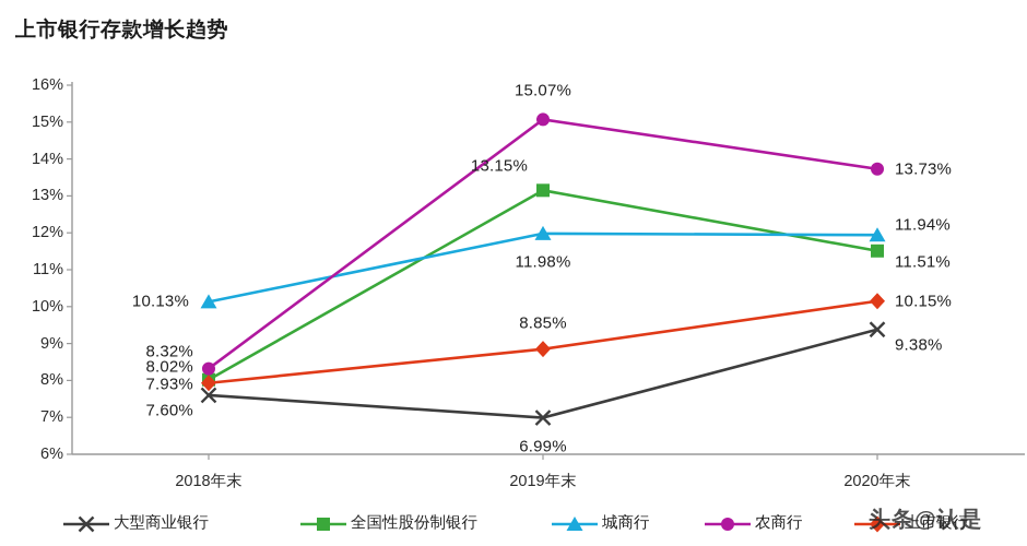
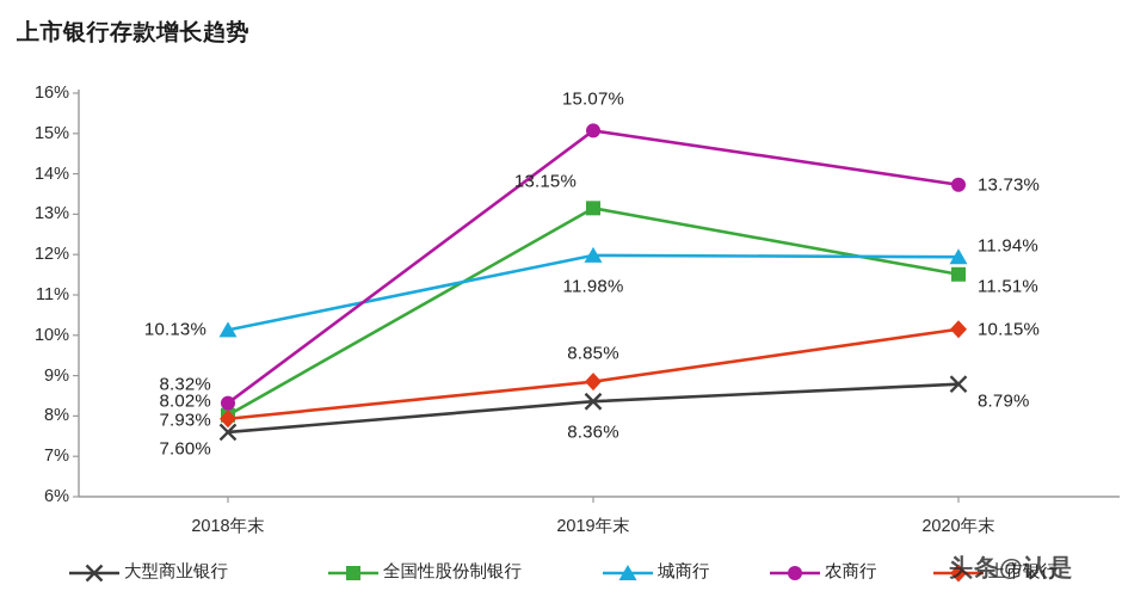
大型商业银行/2019年末: 6.99% -> 8.36%
大型商业银行/2020年末: 9.38% -> 8.79%
